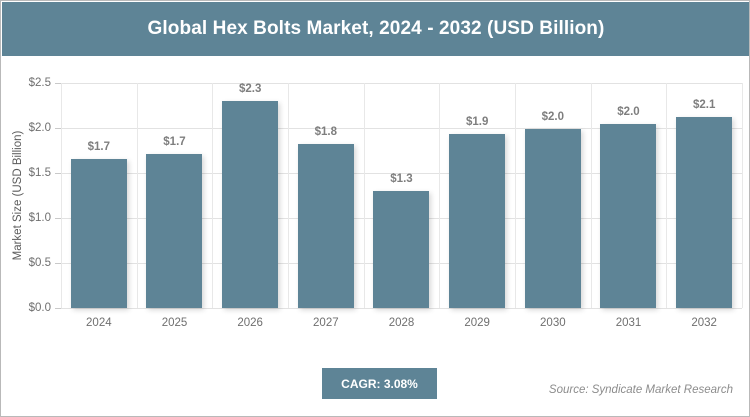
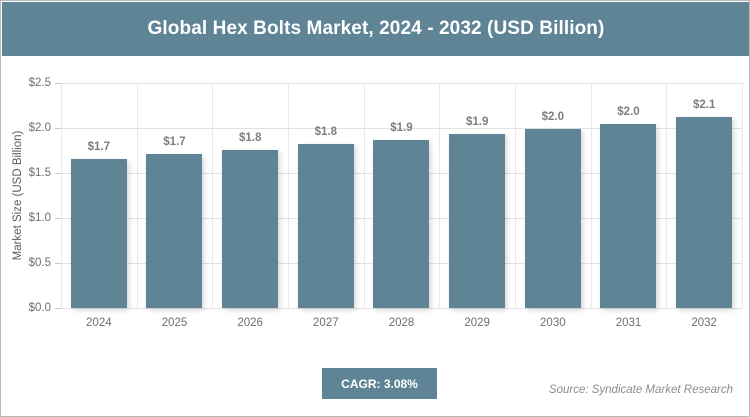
2026: $2.3 -> $1.8
2028: $1.3 -> $1.9
